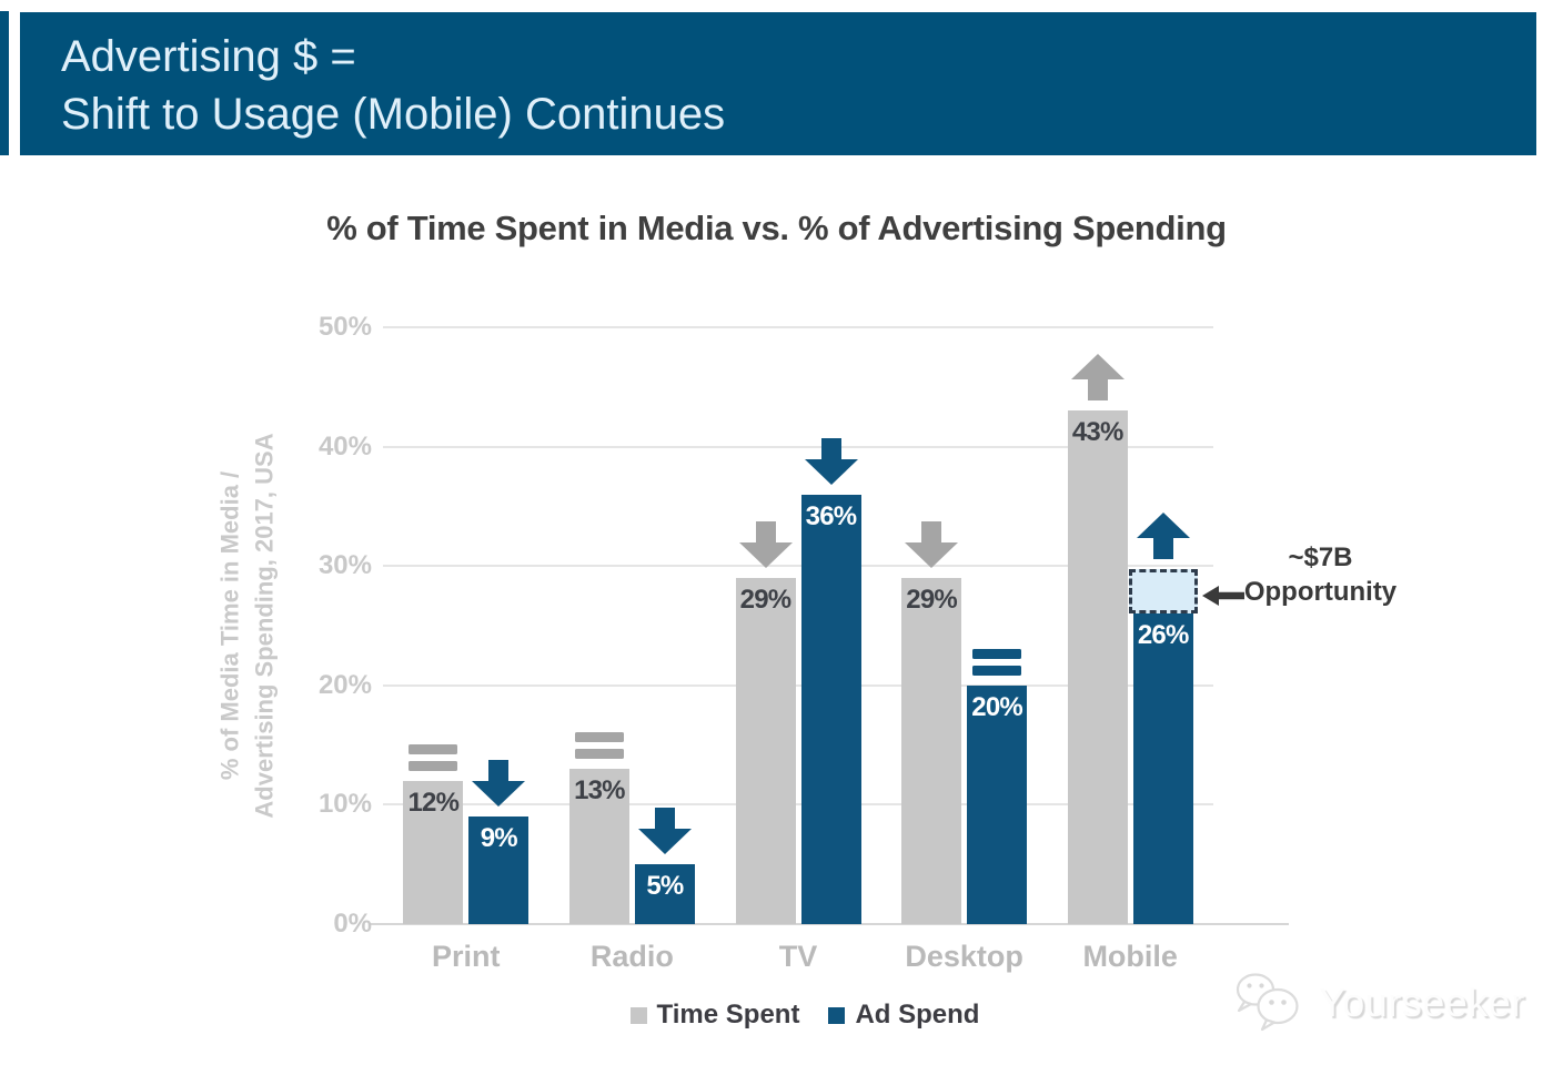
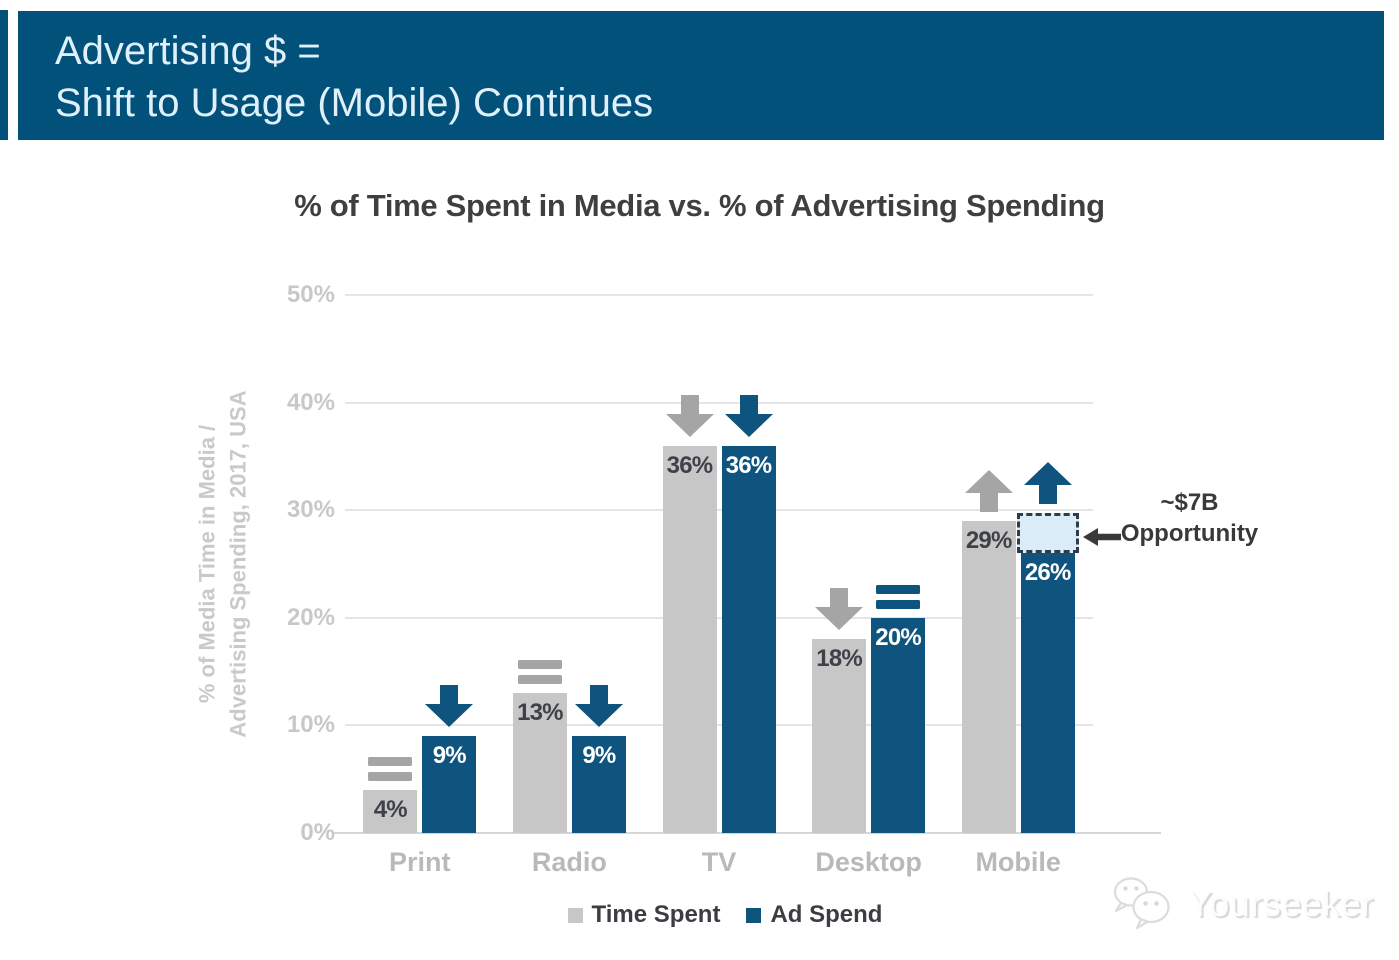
Time Spent/Print: 12% -> 4%
Ad Spend/Radio: 5% -> 9%
Time Spent/TV: 29% -> 36%
Time Spent/Desktop: 29% -> 18%
Time Spent/Mobile: 43% -> 29%
